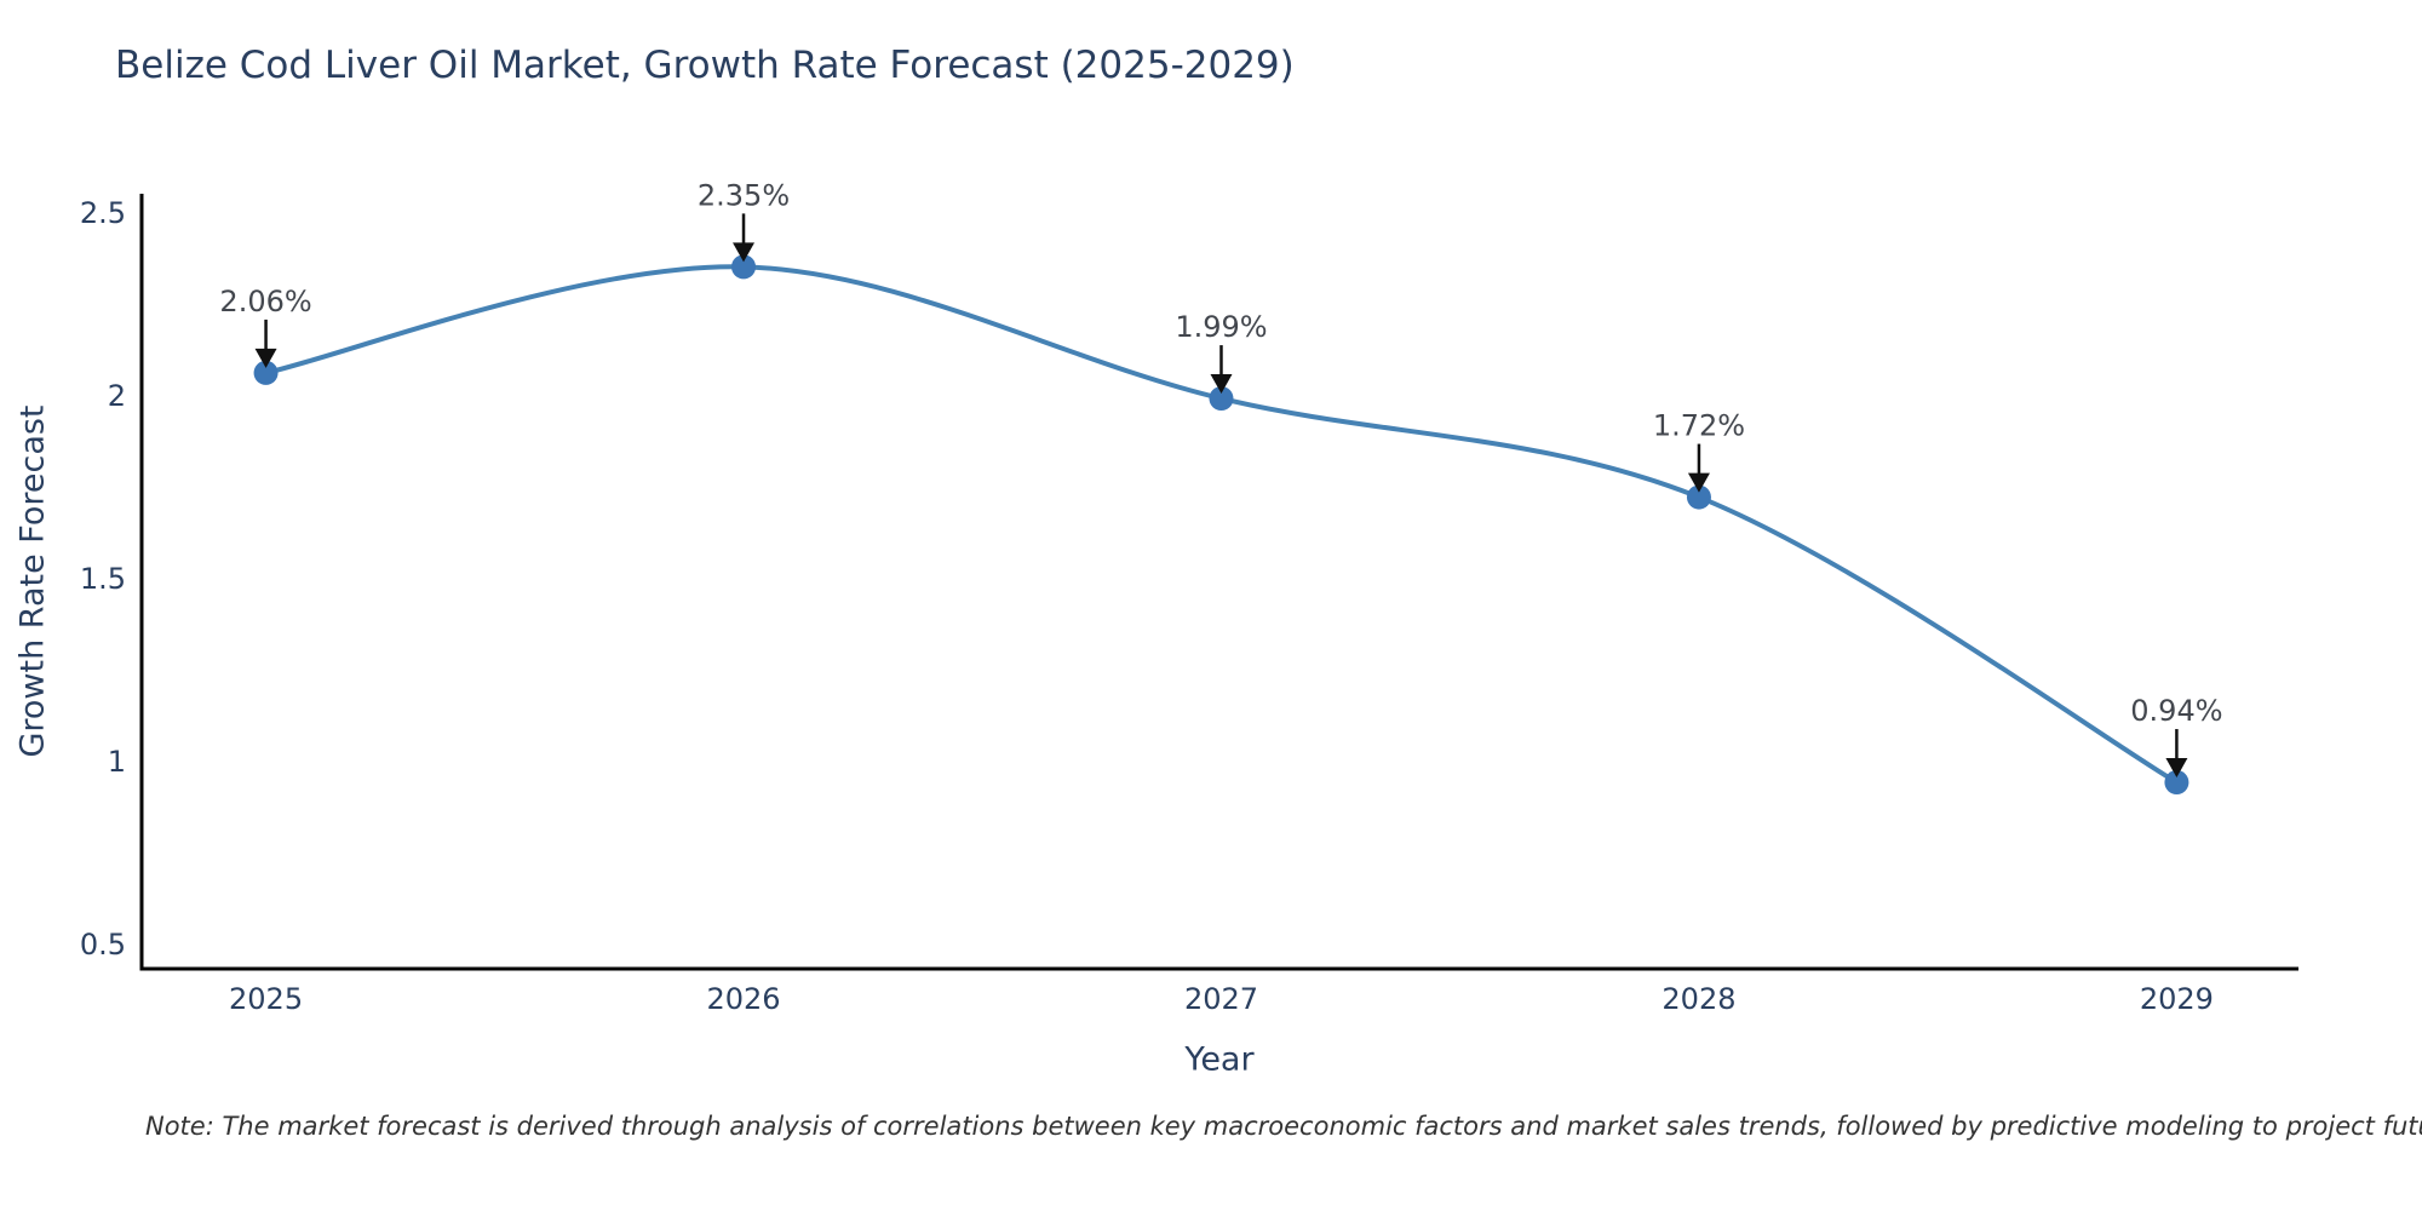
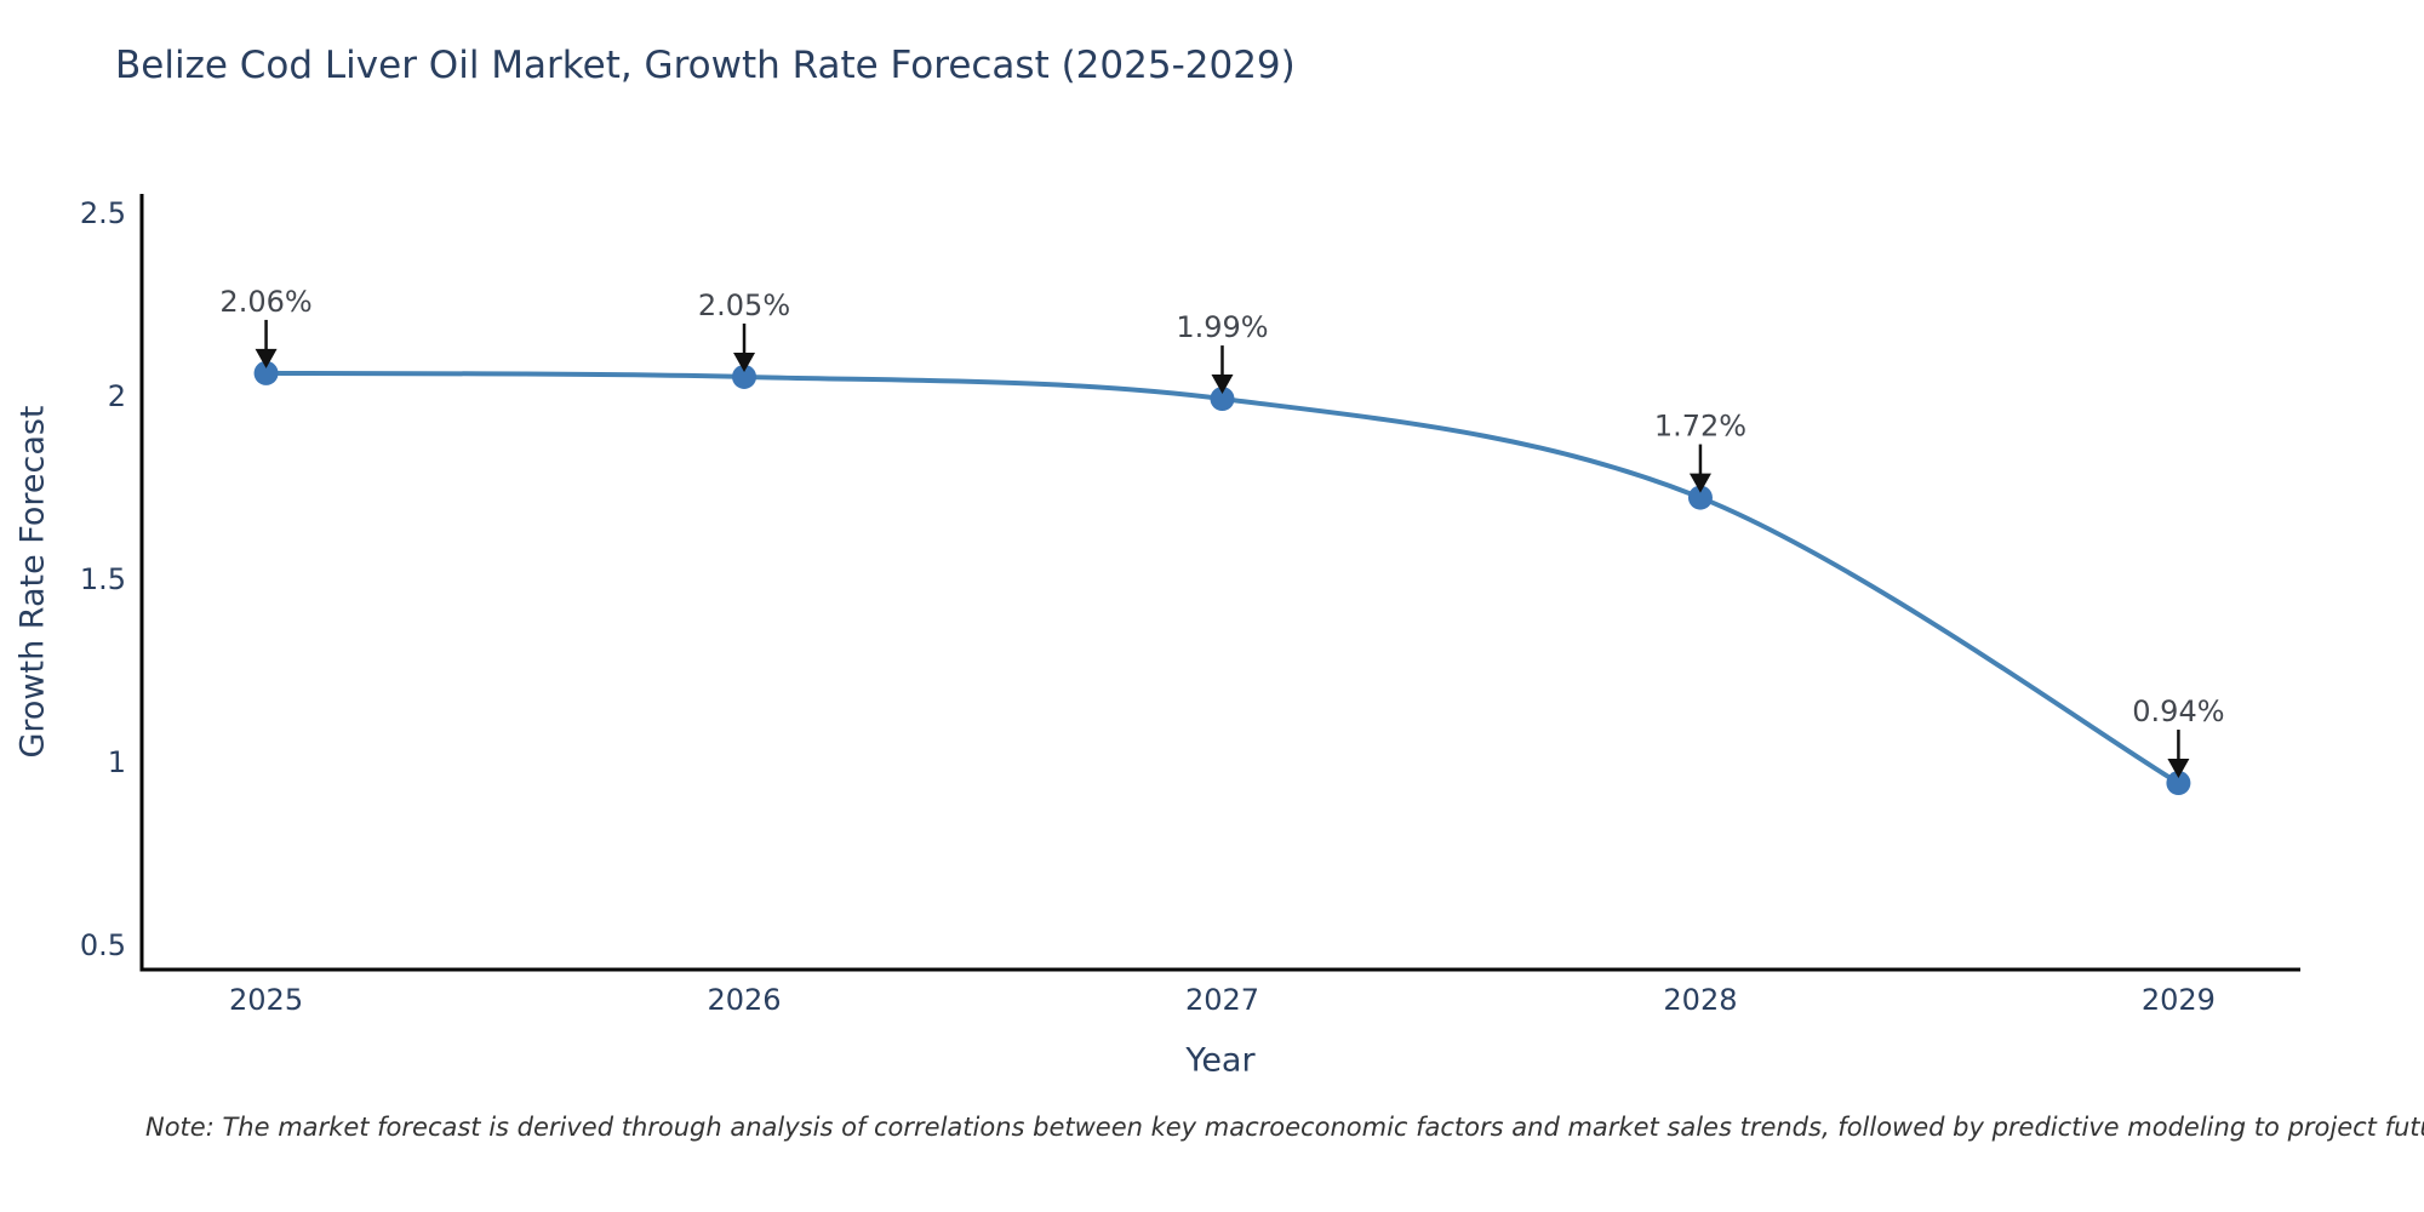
2026: 2.35% -> 2.05%
